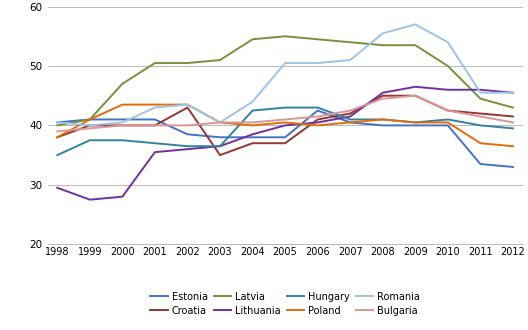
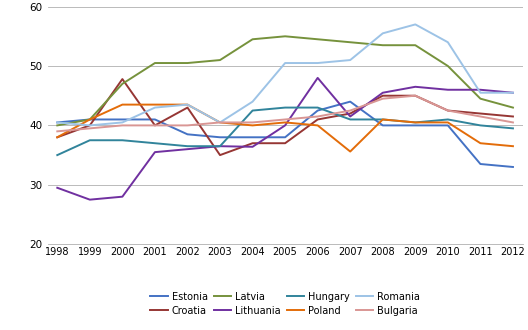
Croatia/2000: 40.0 -> 47.8
Lithuania/2004: 38.5 -> 36.4
Lithuania/2006: 40.5 -> 48.0
Estonia/2007: 40.5 -> 44.0
Poland/2007: 40.5 -> 35.6
